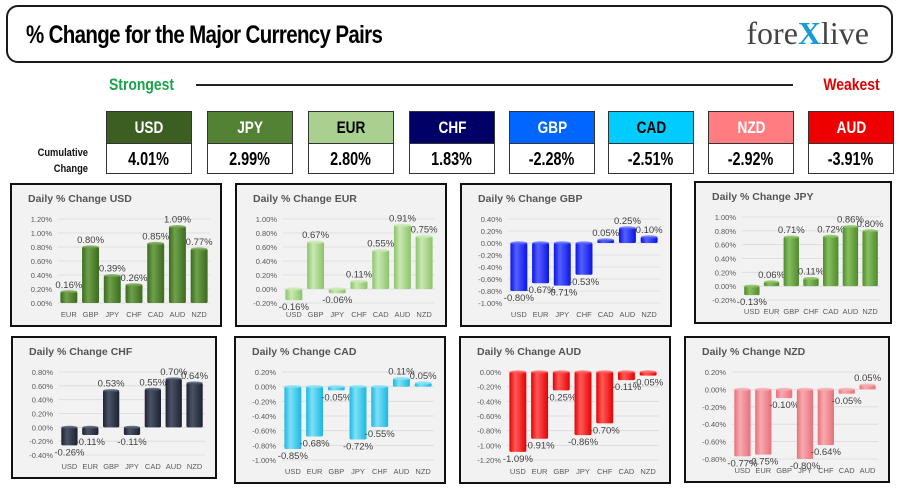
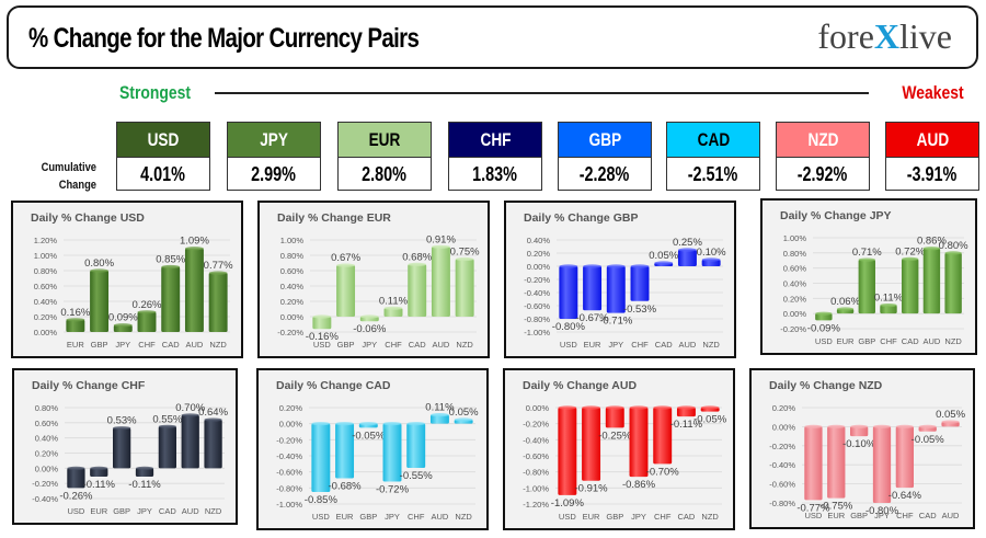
Daily % Change USD/JPY: 0.39% -> 0.09%
Daily % Change EUR/CAD: 0.55% -> 0.68%
Daily % Change JPY/USD: -0.13% -> -0.09%
